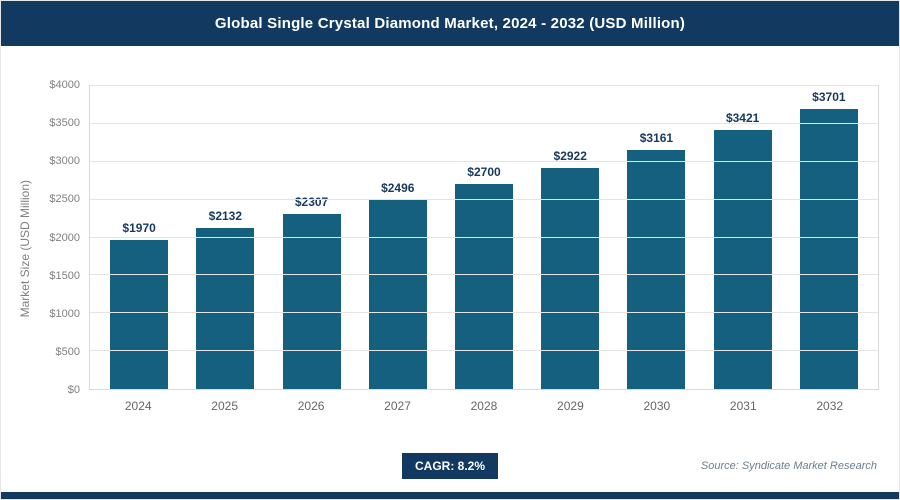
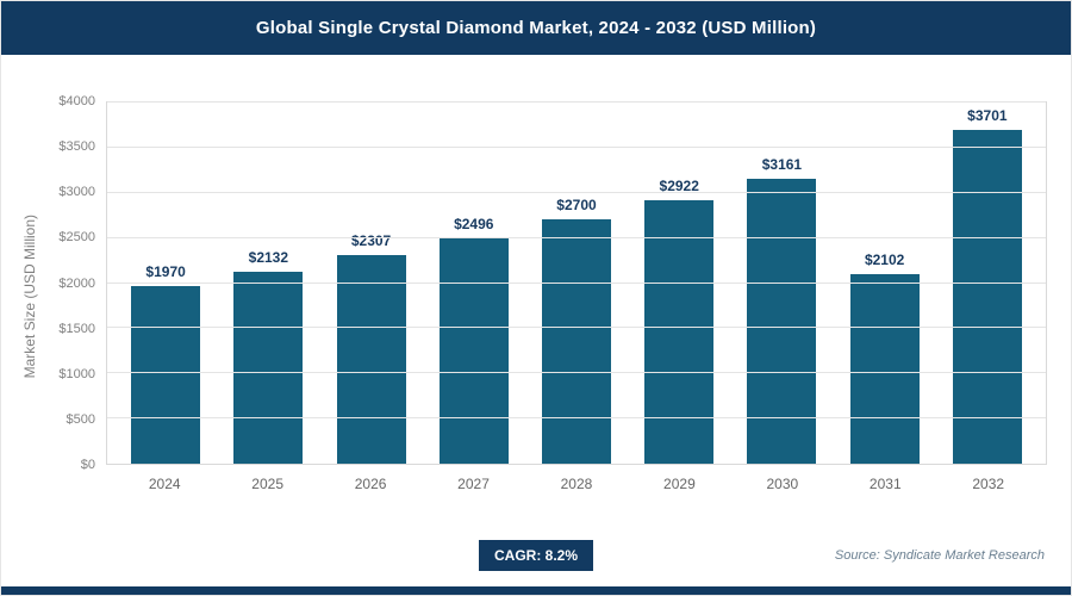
2031: $3421 -> $2102
